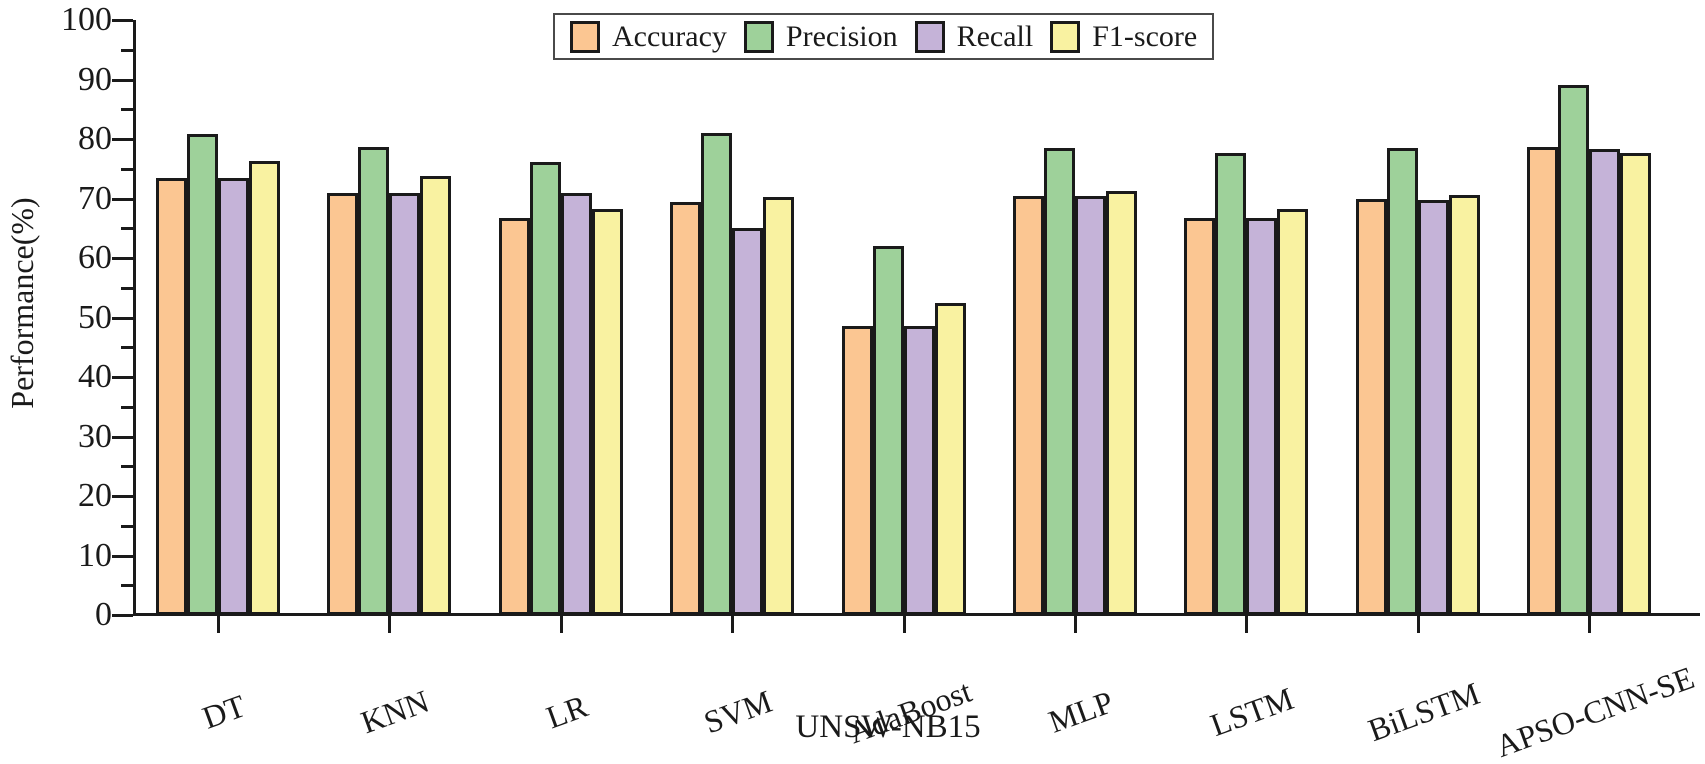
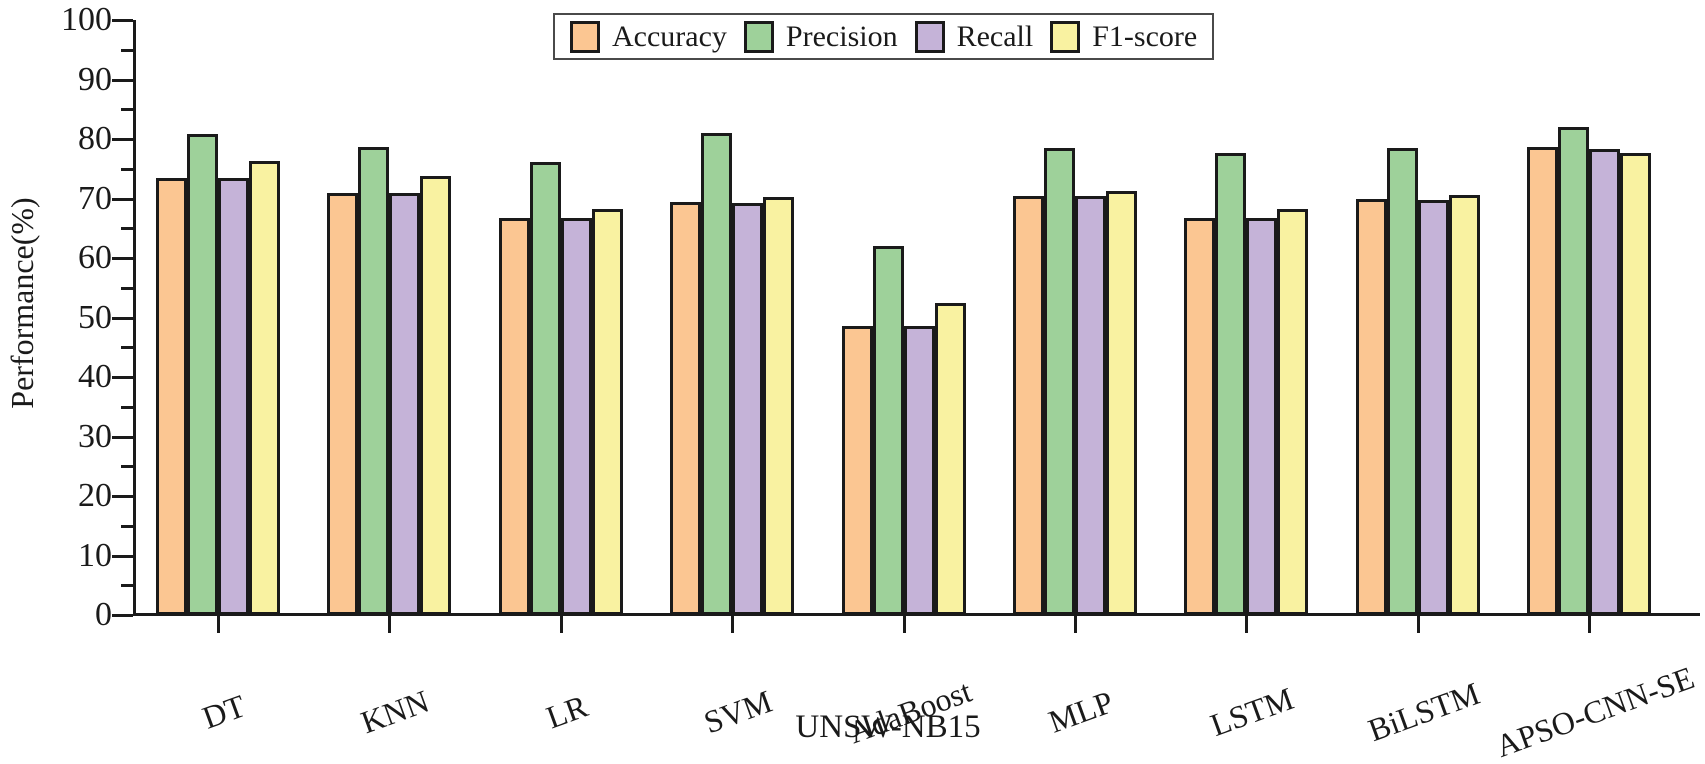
Recall/LR: 71 -> 67
Recall/SVM: 65 -> 69
Precision/APSO-CNN-SE: 89 -> 82
